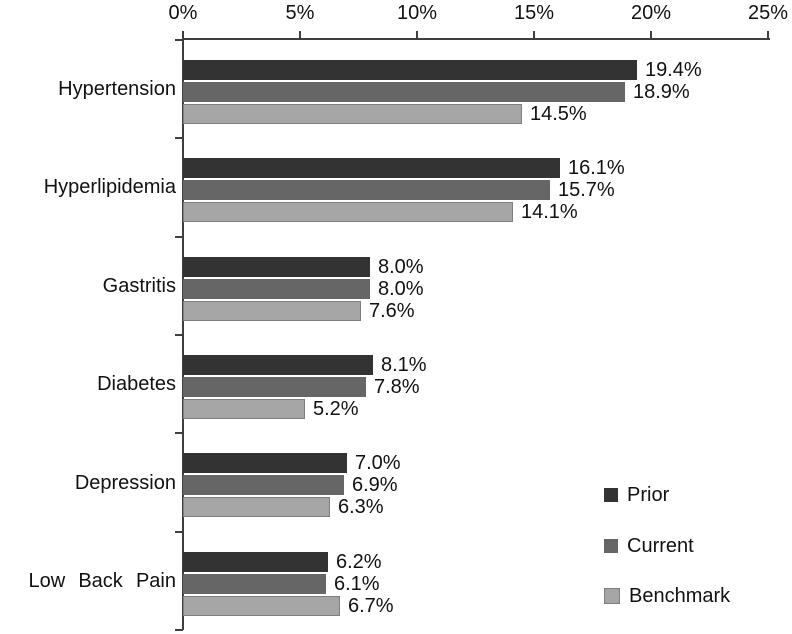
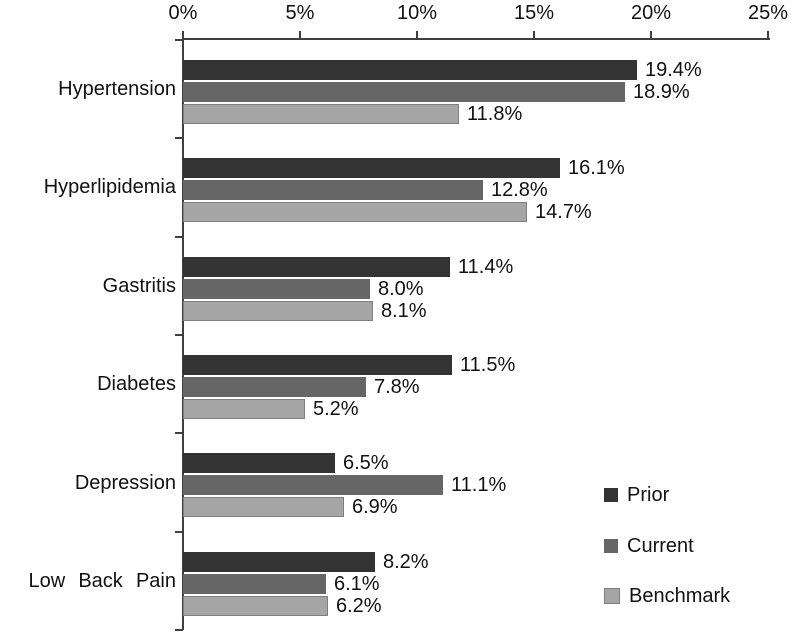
Benchmark/Hypertension: 14.5% -> 11.8%
Current/Hyperlipidemia: 15.7% -> 12.8%
Benchmark/Hyperlipidemia: 14.1% -> 14.7%
Prior/Gastritis: 8.0% -> 11.4%
Benchmark/Gastritis: 7.6% -> 8.1%
Prior/Diabetes: 8.1% -> 11.5%
Prior/Depression: 7.0% -> 6.5%
Current/Depression: 6.9% -> 11.1%
Benchmark/Depression: 6.3% -> 6.9%
Prior/Low Back Pain: 6.2% -> 8.2%
Benchmark/Low Back Pain: 6.7% -> 6.2%
